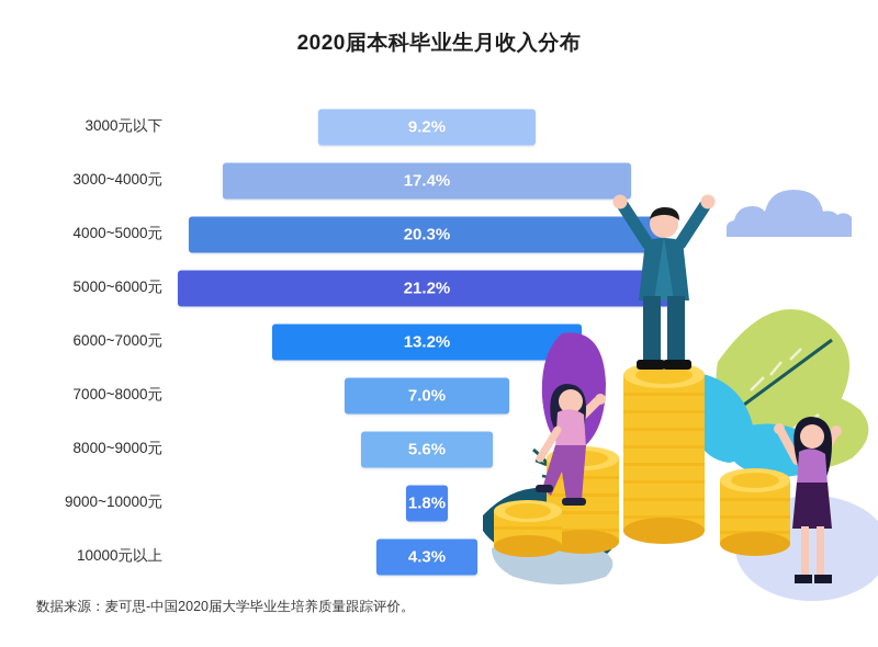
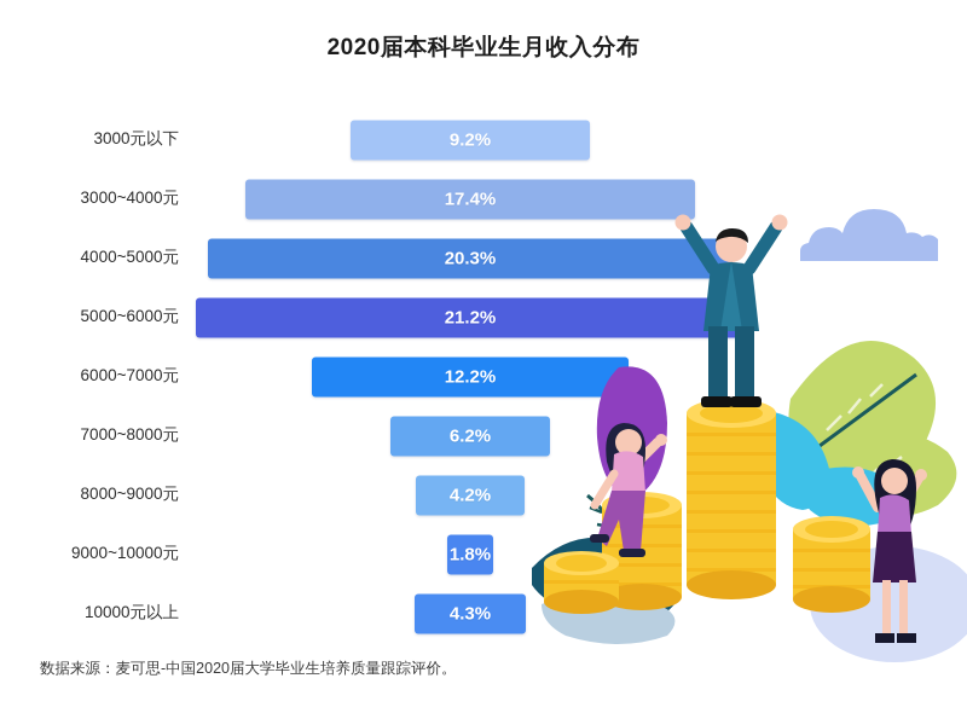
6000~7000元: 13.2% -> 12.2%
7000~8000元: 7.0% -> 6.2%
8000~9000元: 5.6% -> 4.2%
